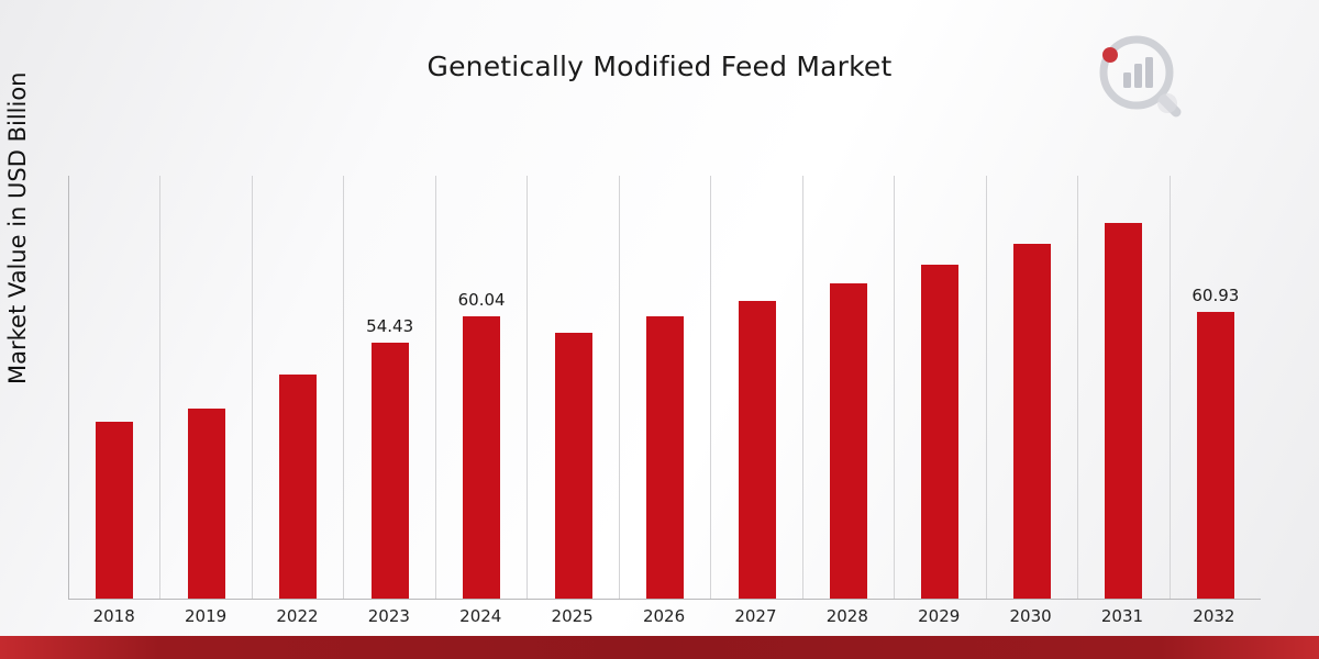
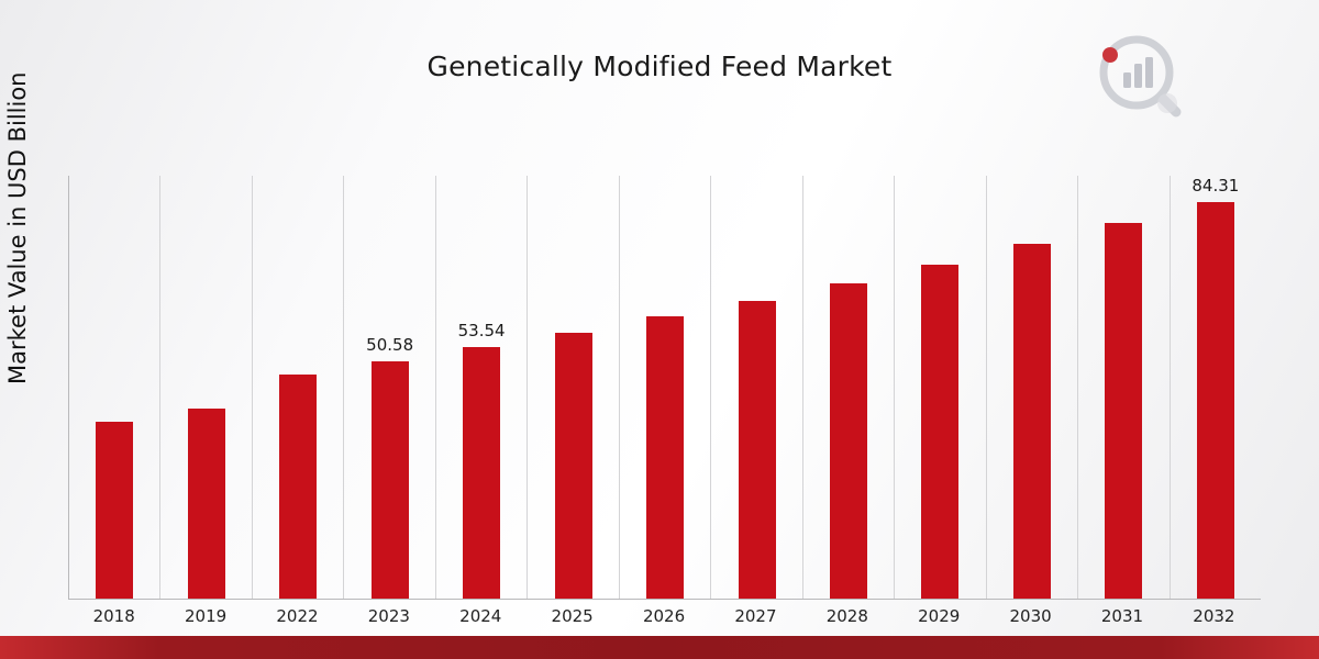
2023: 54.43 -> 50.58
2024: 60.04 -> 53.54
2032: 60.93 -> 84.31
